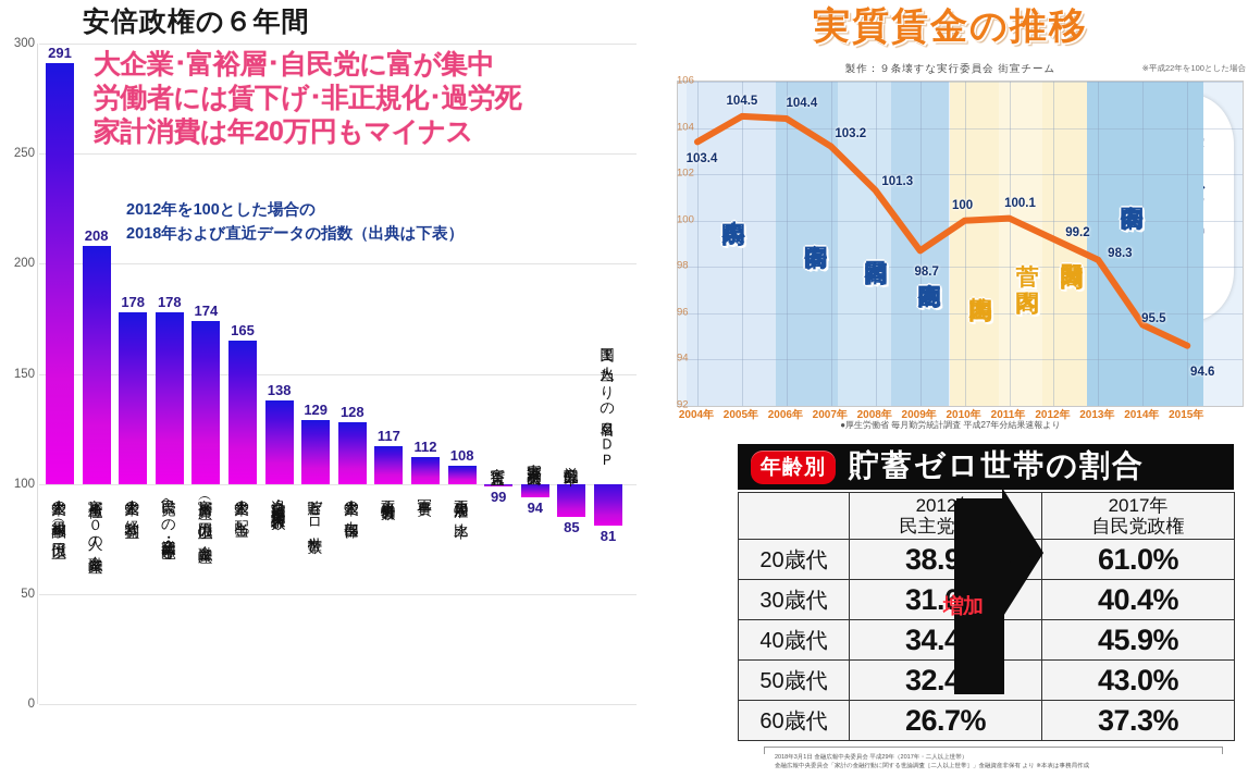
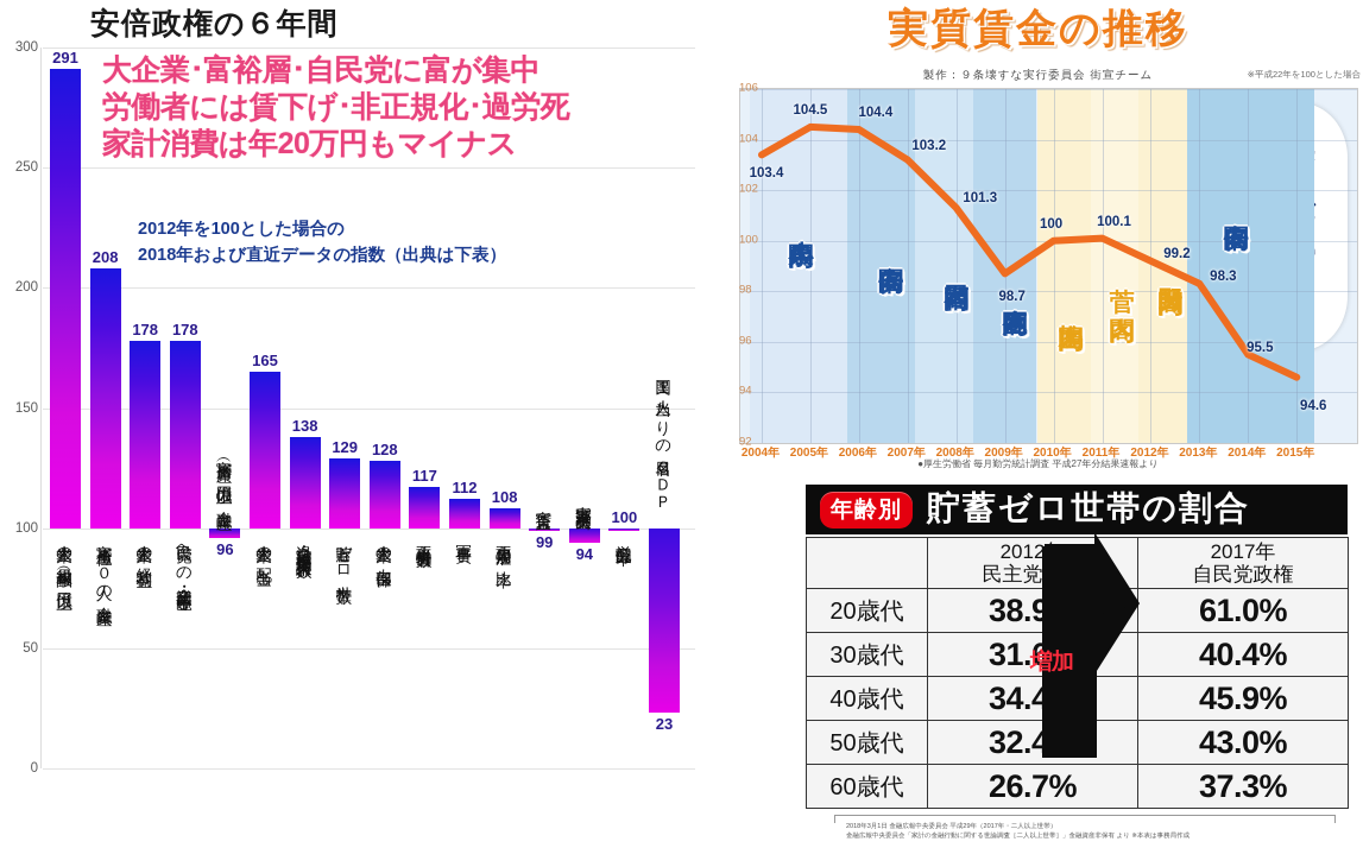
安倍政権の６年間/富裕層（資産１億円以上）の金融資産: 174 -> 96
安倍政権の６年間/労働分配率: 85 -> 100
安倍政権の６年間/国民１人当たりの名目ＧＤＰ: 81 -> 23
